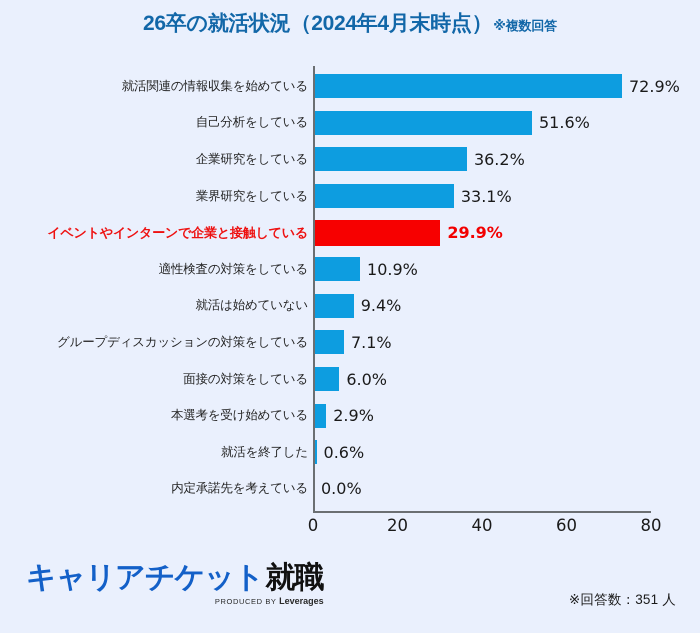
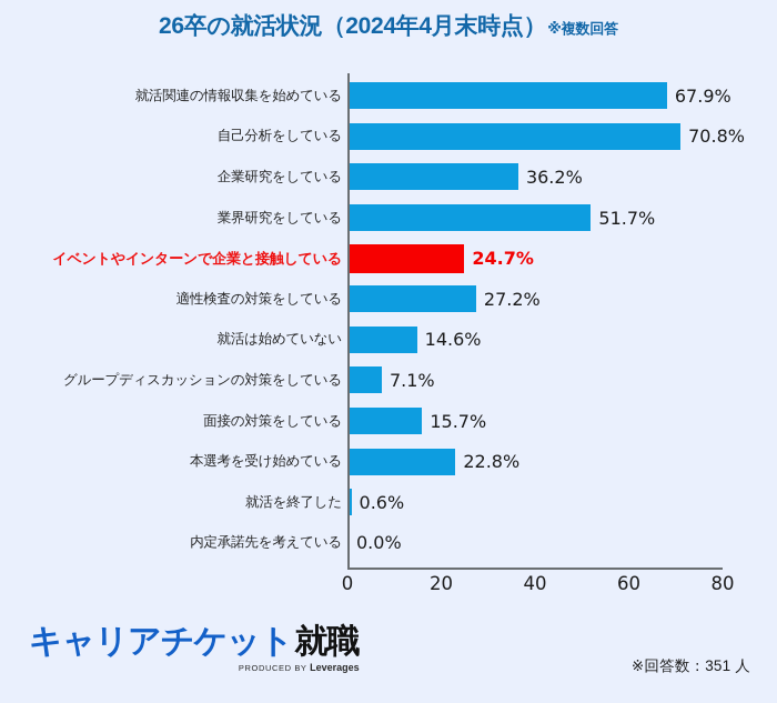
就活関連の情報収集を始めている: 72.9% -> 67.9%
自己分析をしている: 51.6% -> 70.8%
業界研究をしている: 33.1% -> 51.7%
イベントやインターンで企業と接触している: 29.9% -> 24.7%
適性検査の対策をしている: 10.9% -> 27.2%
就活は始めていない: 9.4% -> 14.6%
面接の対策をしている: 6.0% -> 15.7%
本選考を受け始めている: 2.9% -> 22.8%
